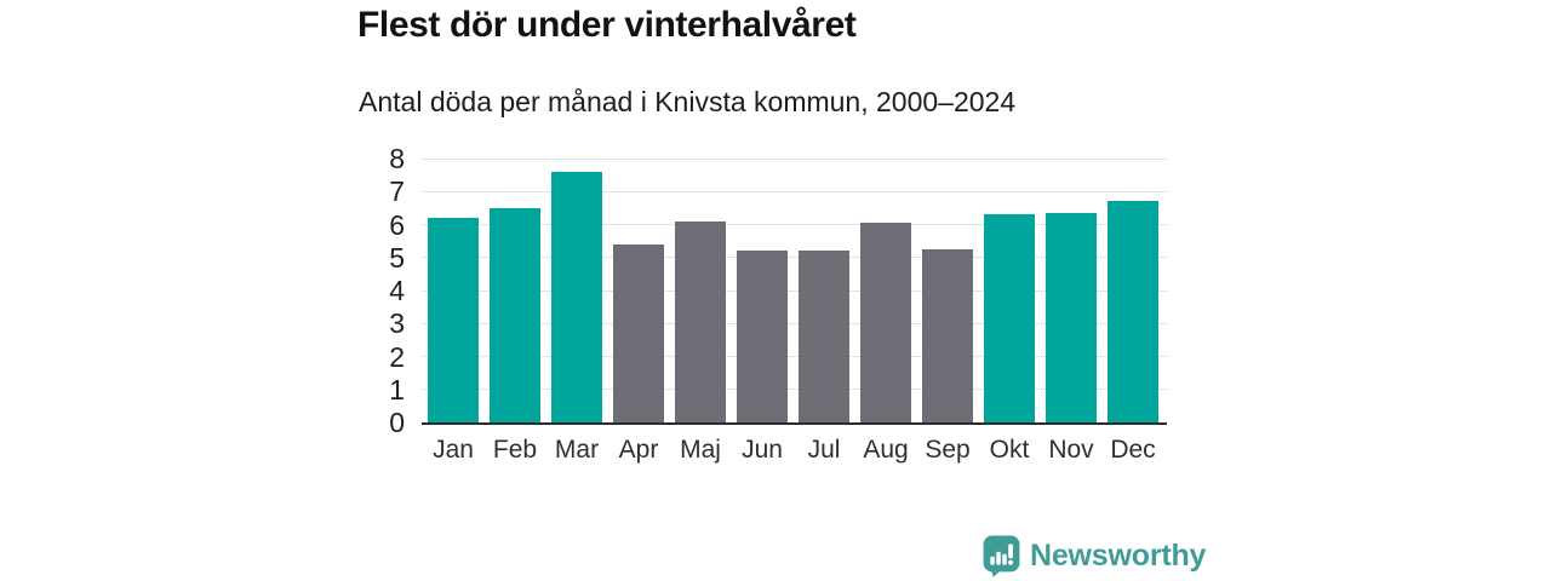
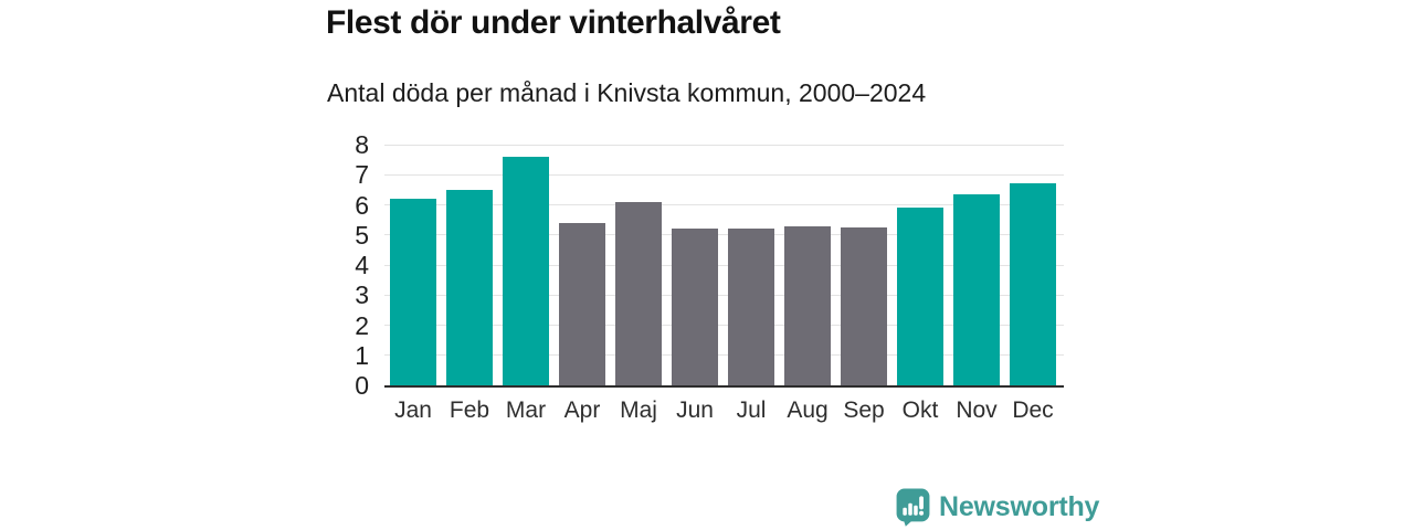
Aug: 6.0 -> 5.3
Okt: 6.3 -> 5.9
